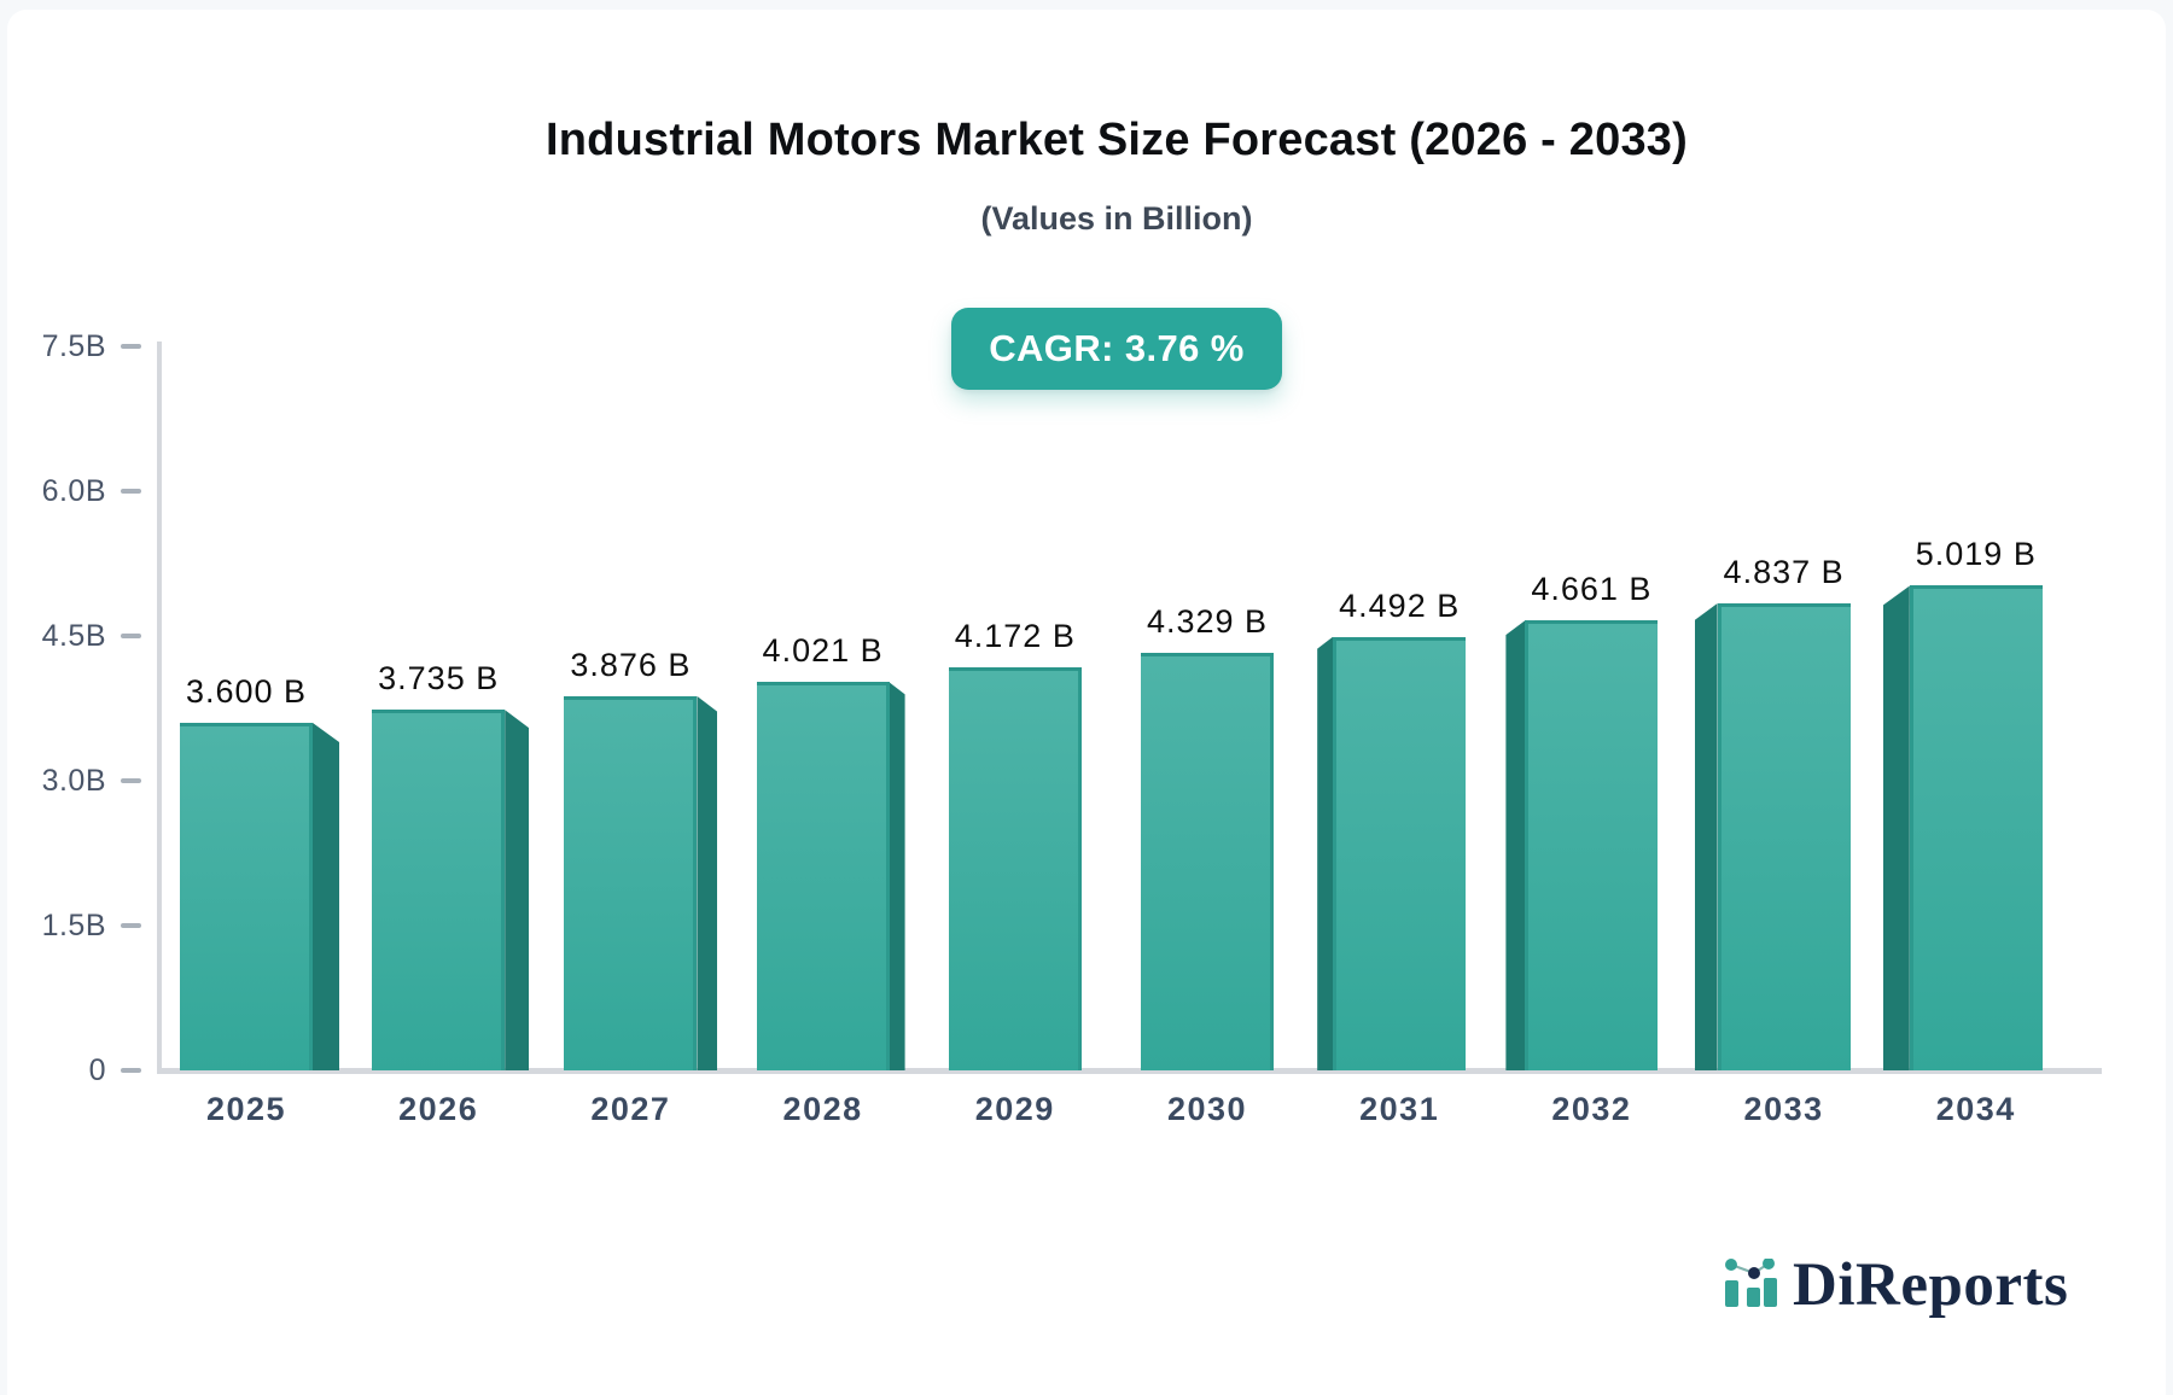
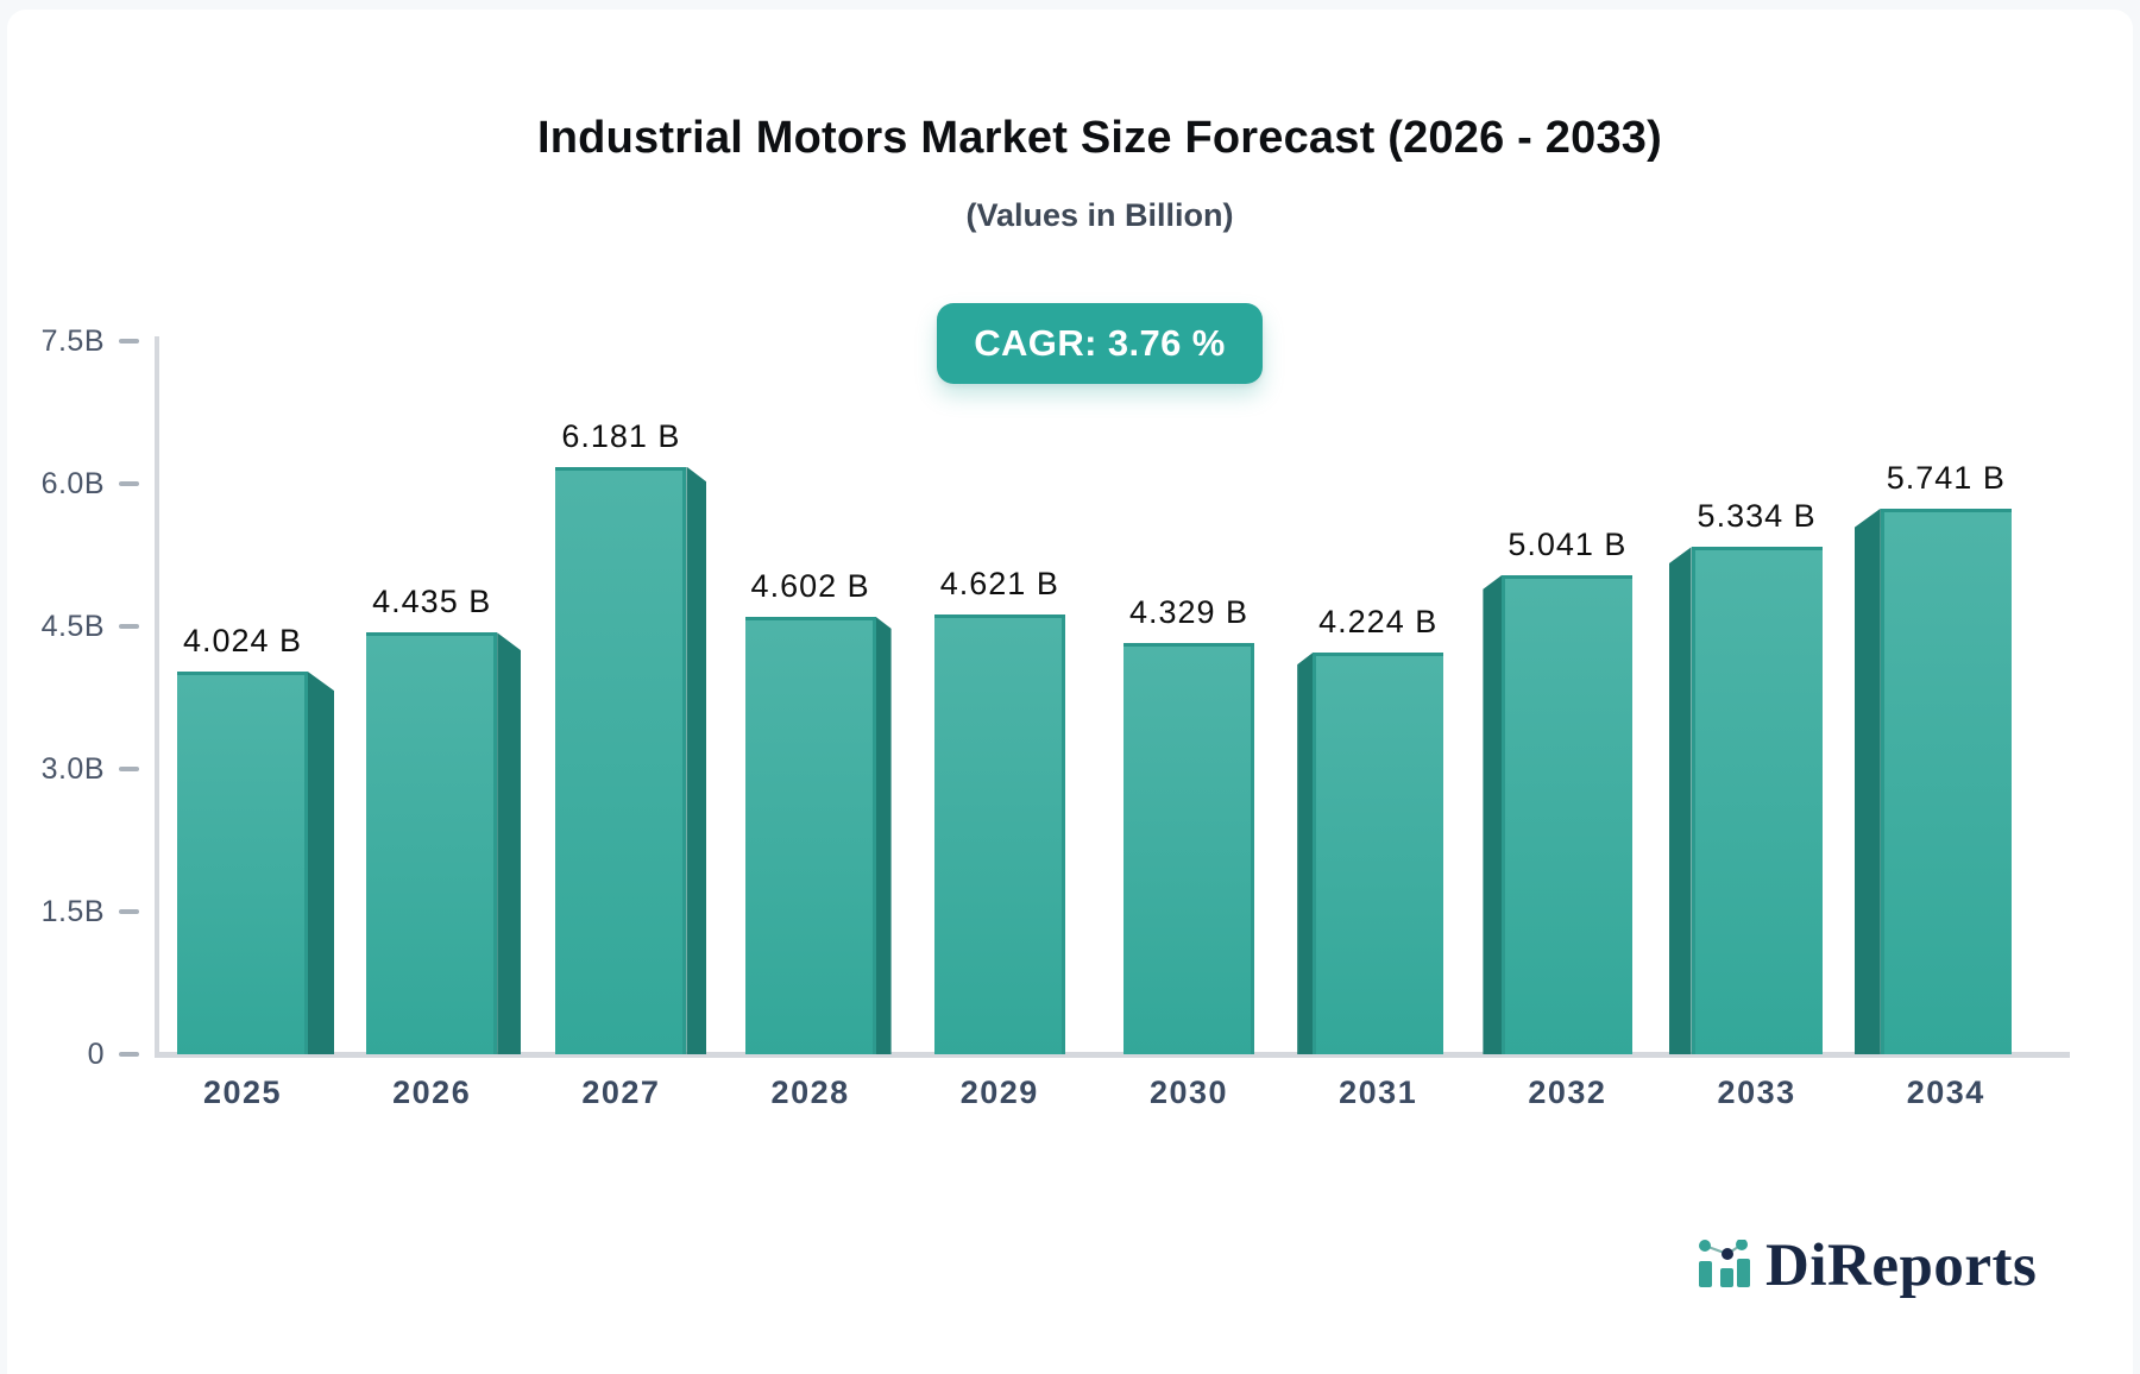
2025: 3.600 -> 4.024
2026: 3.735 -> 4.435
2027: 3.876 -> 6.181
2028: 4.021 -> 4.602
2029: 4.172 -> 4.621
2031: 4.492 -> 4.224
2032: 4.661 -> 5.041
2033: 4.837 -> 5.334
2034: 5.019 -> 5.741
